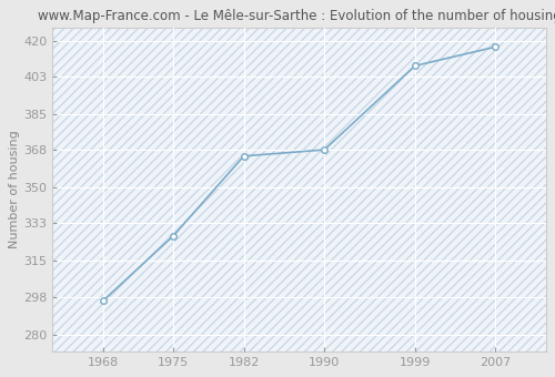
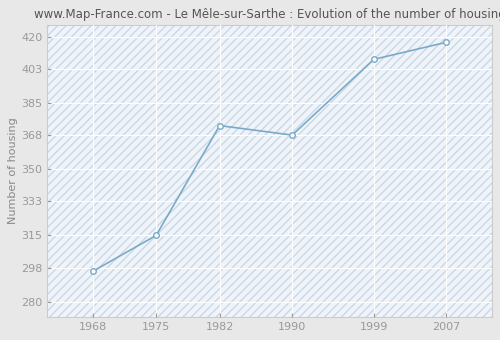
1975: 327 -> 315
1982: 365 -> 373
